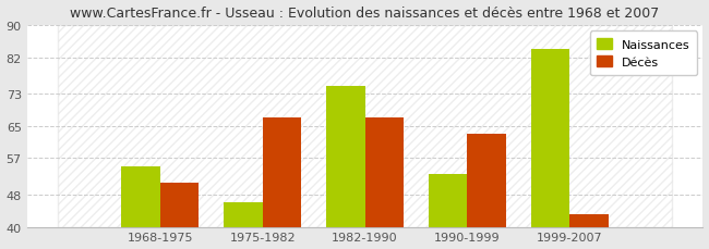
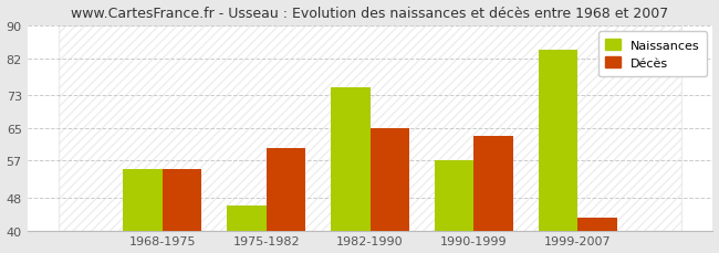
Décès/1968-1975: 51 -> 55
Décès/1975-1982: 67 -> 60
Décès/1982-1990: 67 -> 65
Naissances/1990-1999: 53 -> 57
